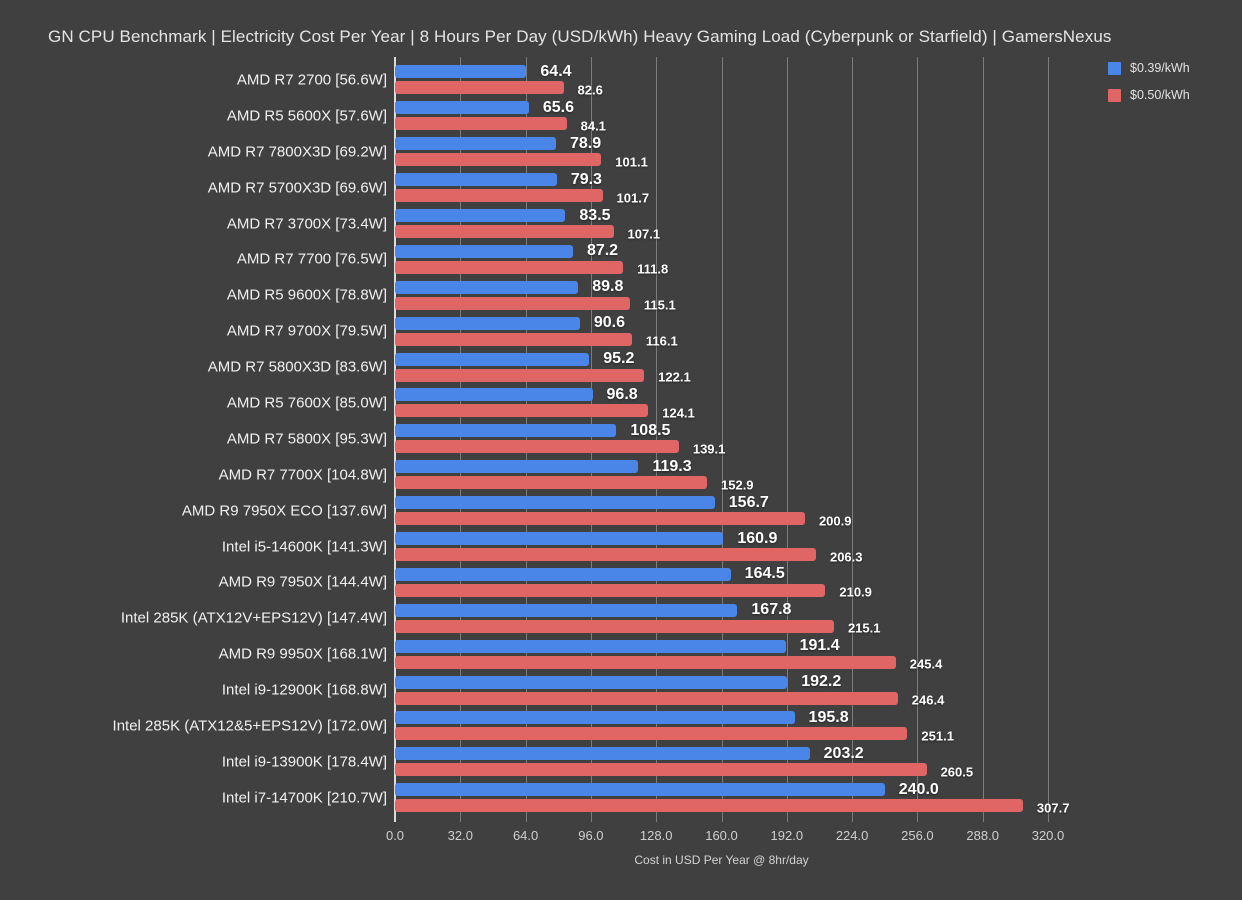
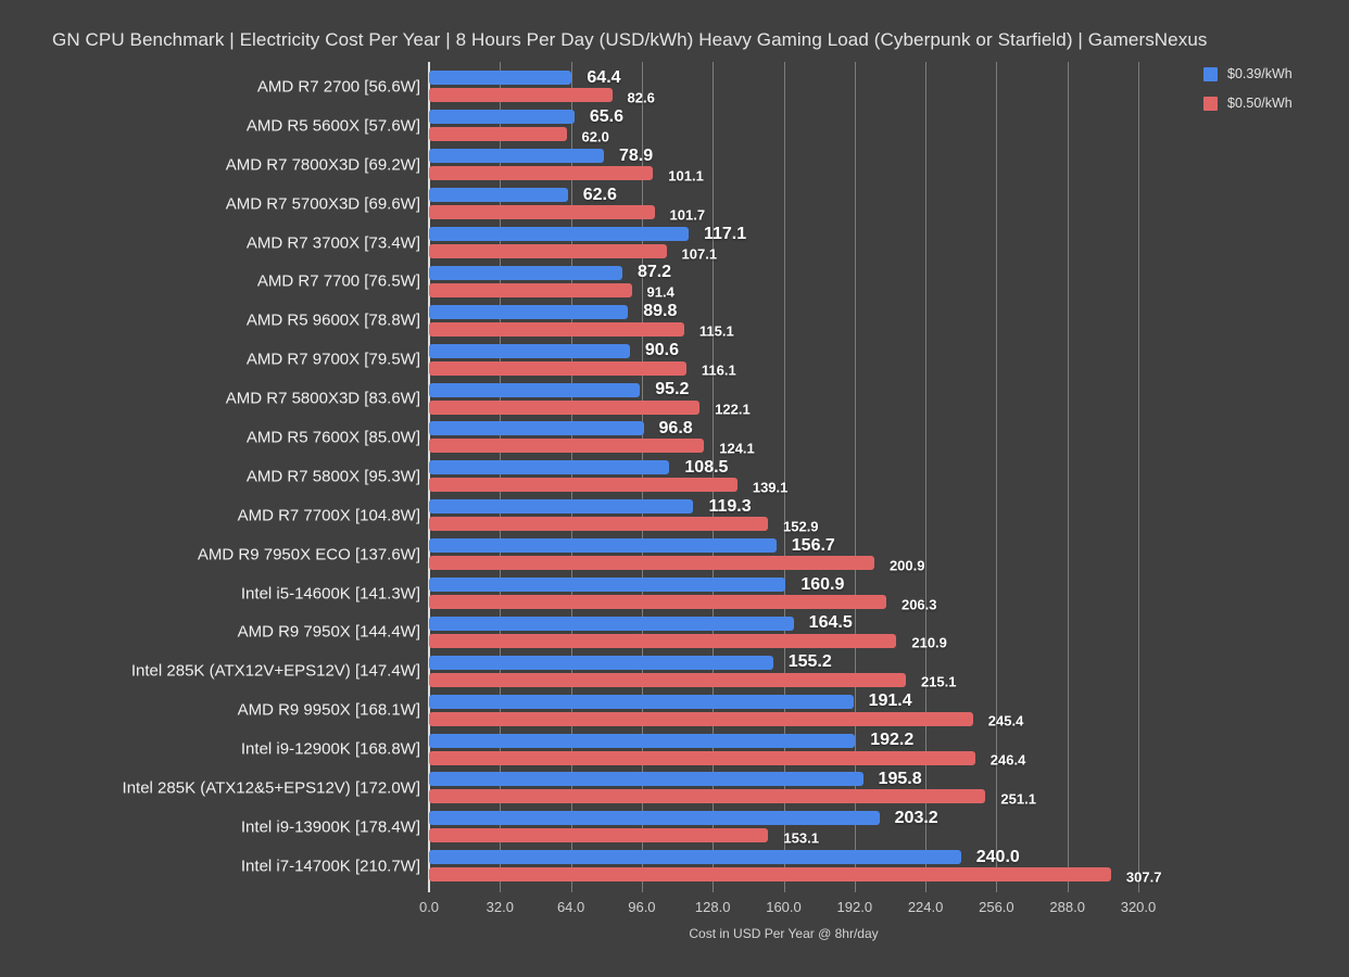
$0.50/kWh/AMD R5 5600X [57.6W]: 84.1 -> 62.0
$0.39/kWh/AMD R7 5700X3D [69.6W]: 79.3 -> 62.6
$0.39/kWh/AMD R7 3700X [73.4W]: 83.5 -> 117.1
$0.50/kWh/AMD R7 7700 [76.5W]: 111.8 -> 91.4
$0.39/kWh/Intel 285K (ATX12V+EPS12V) [147.4W]: 167.8 -> 155.2
$0.50/kWh/Intel i9-13900K [178.4W]: 260.5 -> 153.1
